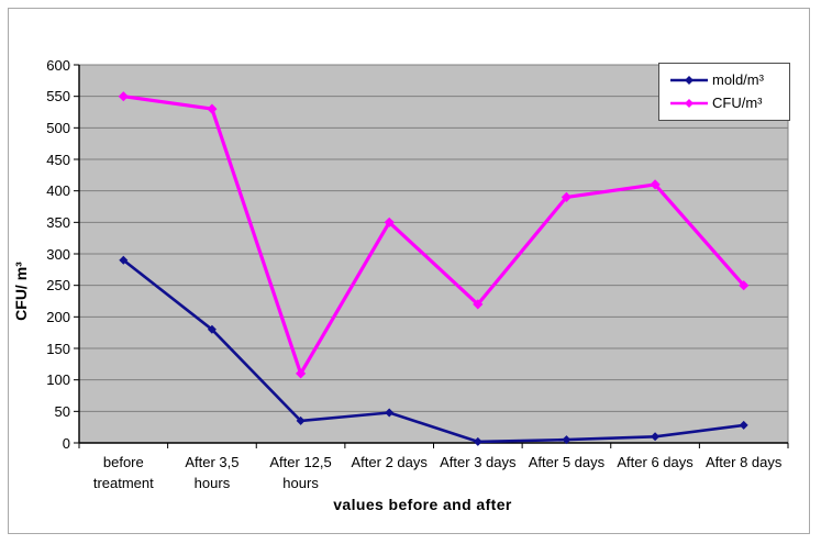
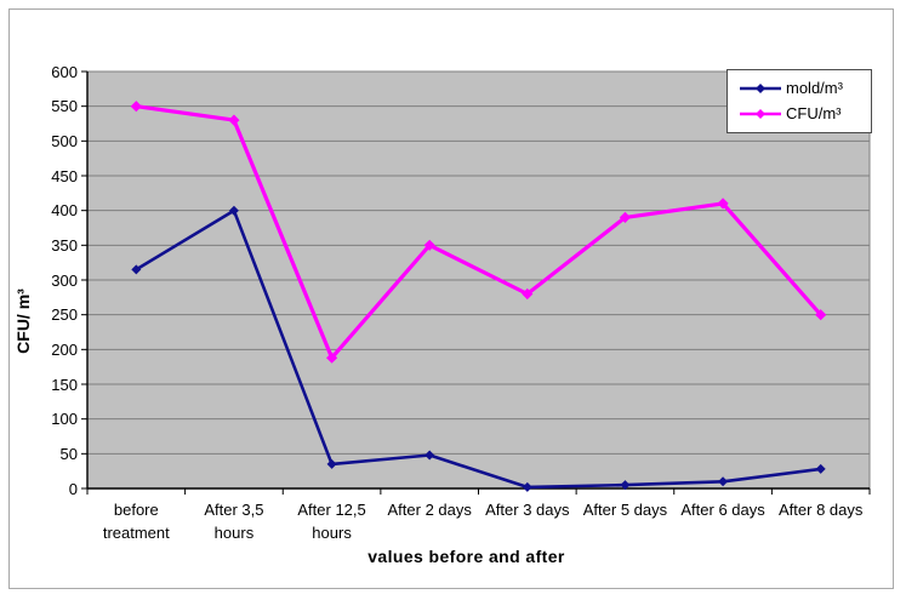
mold/m³/before treatment: 290 -> 320
mold/m³/After 3,5 hours: 180 -> 400
CFU/m³/After 12,5 hours: 110 -> 190
CFU/m³/After 3 days: 220 -> 280
